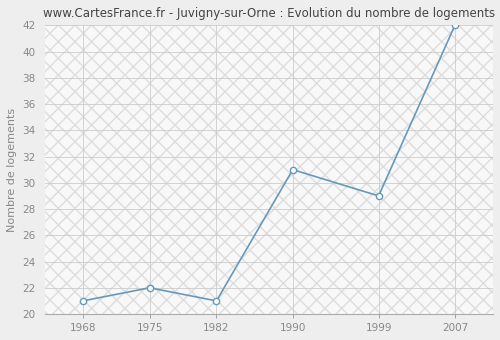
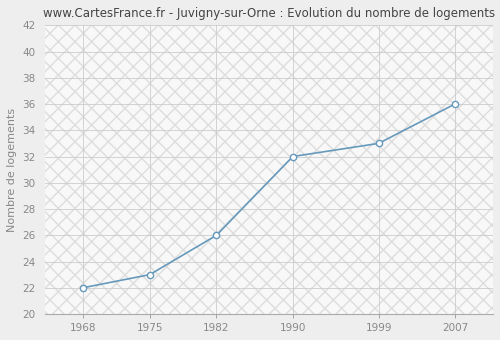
1968: 21 -> 22
1975: 22 -> 23
1982: 21 -> 26
1990: 31 -> 32
1999: 29 -> 33
2007: 42 -> 36
